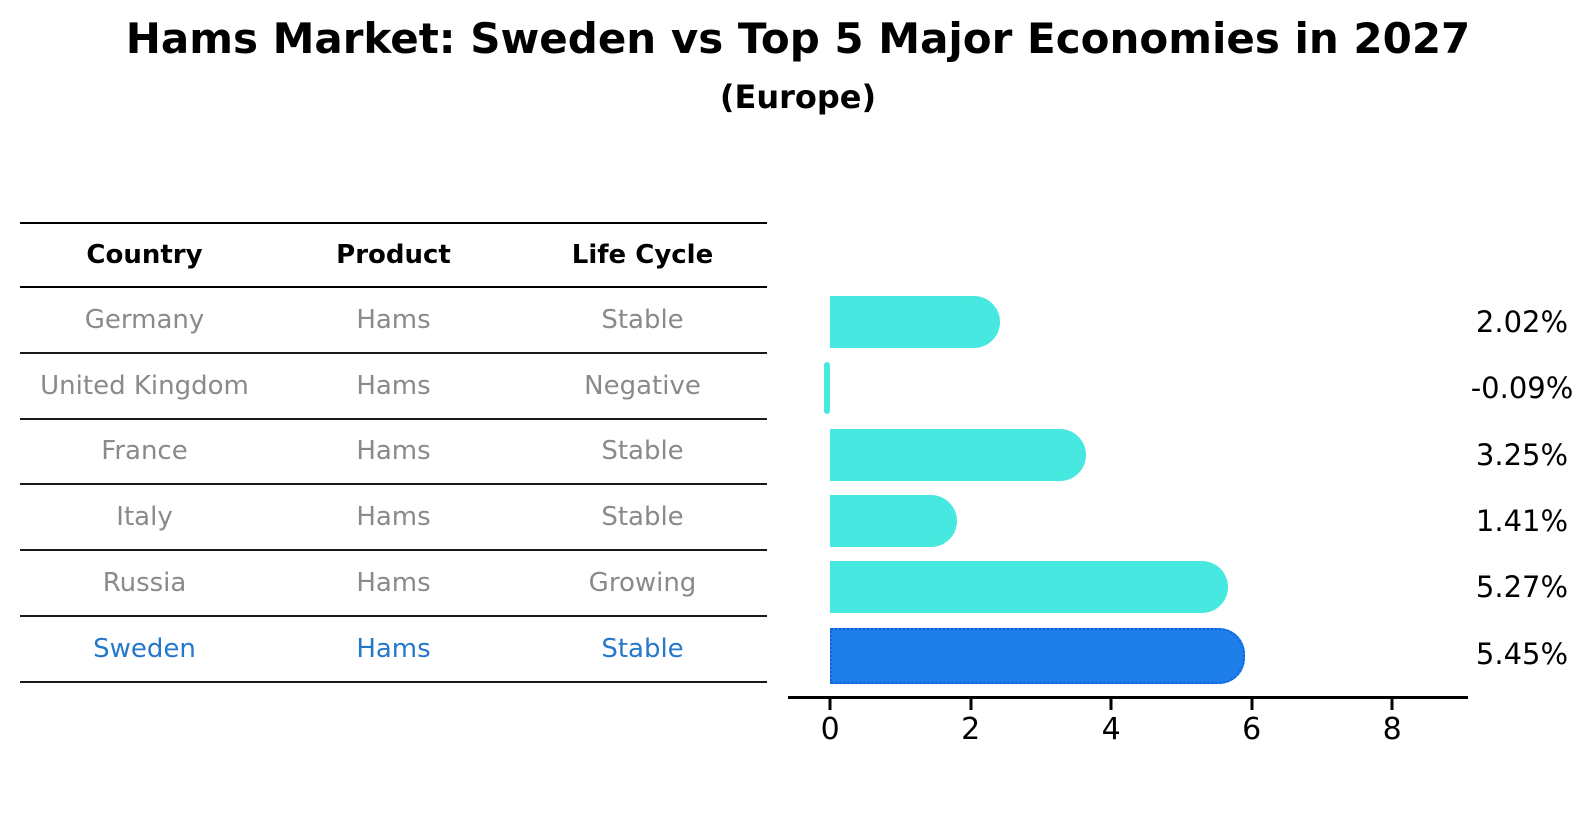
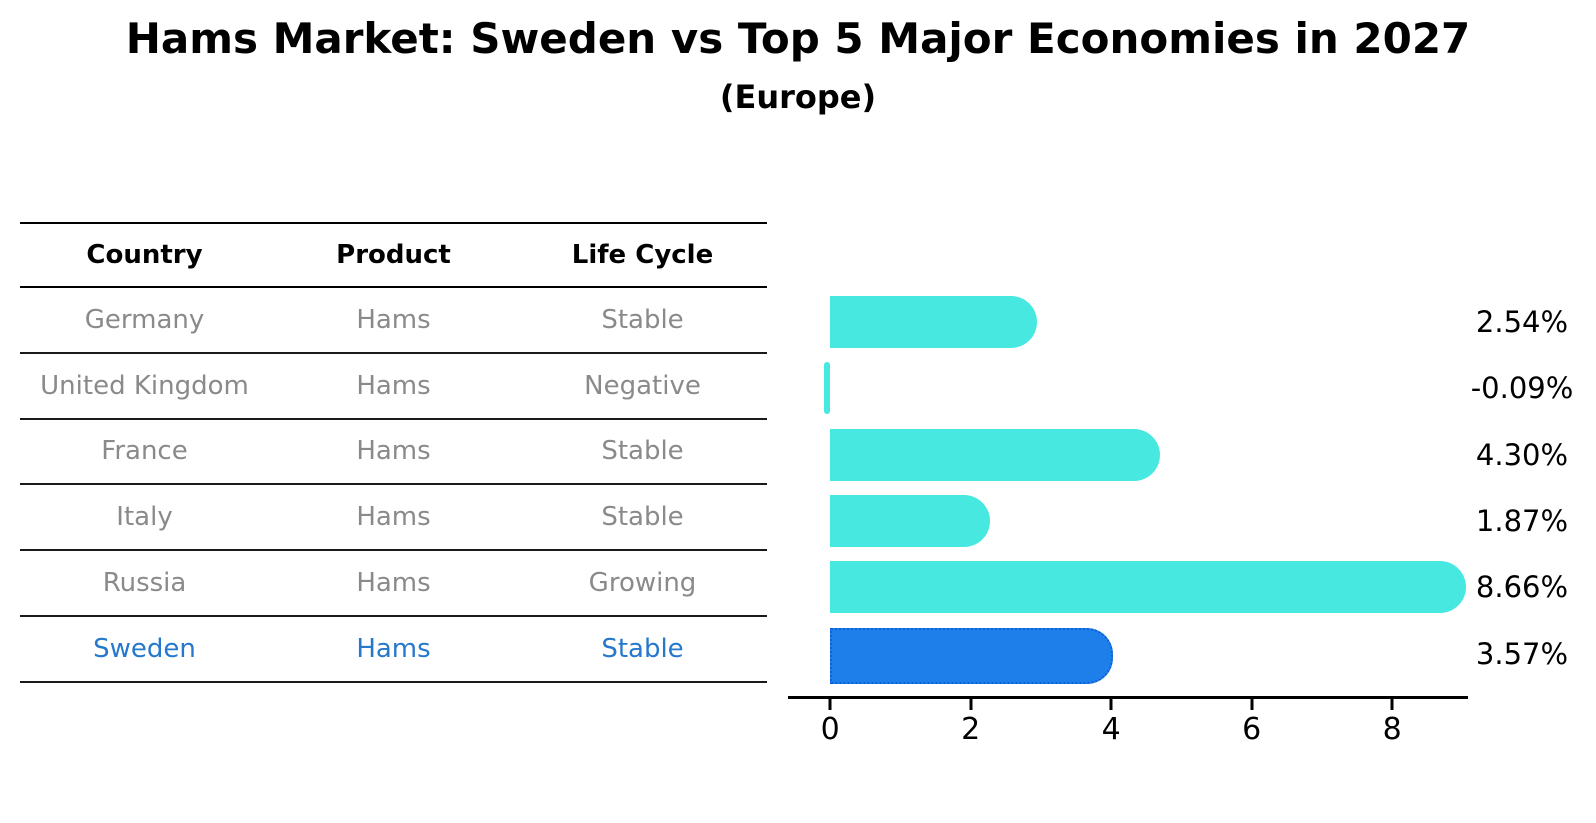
Germany: 2.02% -> 2.54%
France: 3.25% -> 4.30%
Italy: 1.41% -> 1.87%
Russia: 5.27% -> 8.66%
Sweden: 5.45% -> 3.57%
